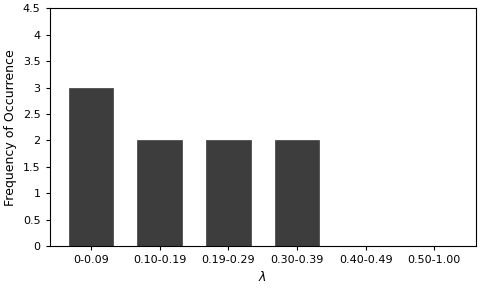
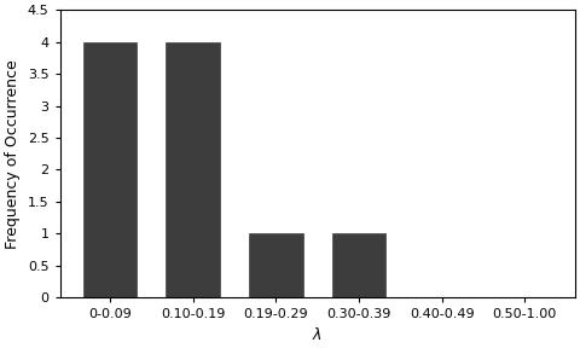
0-0.09: 3 -> 4
0.10-0.19: 2 -> 4
0.19-0.29: 2 -> 1
0.30-0.39: 2 -> 1
